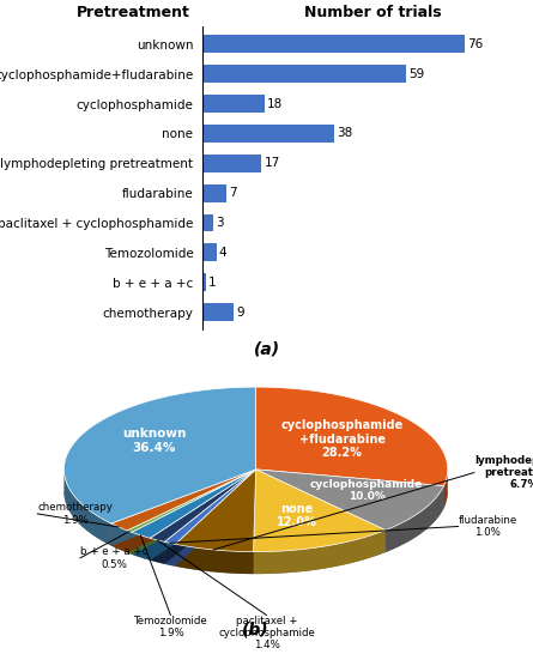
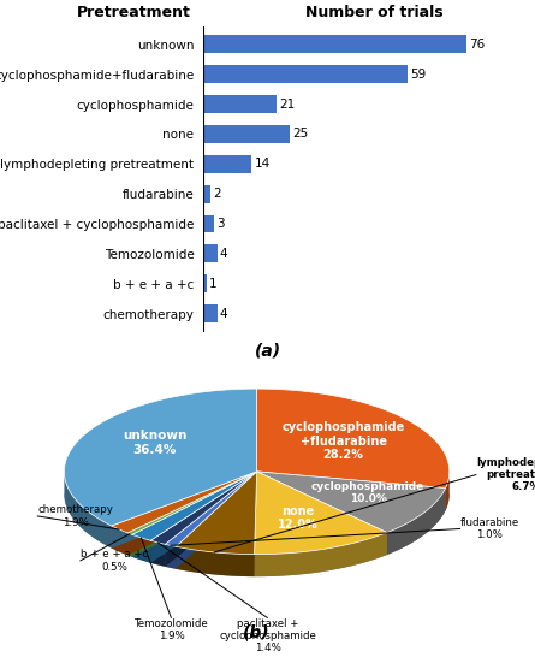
cyclophosphamide: 18 -> 21
none: 38 -> 25
lymphodepleting pretreatment: 17 -> 14
fludarabine: 7 -> 2
chemotherapy: 9 -> 4
